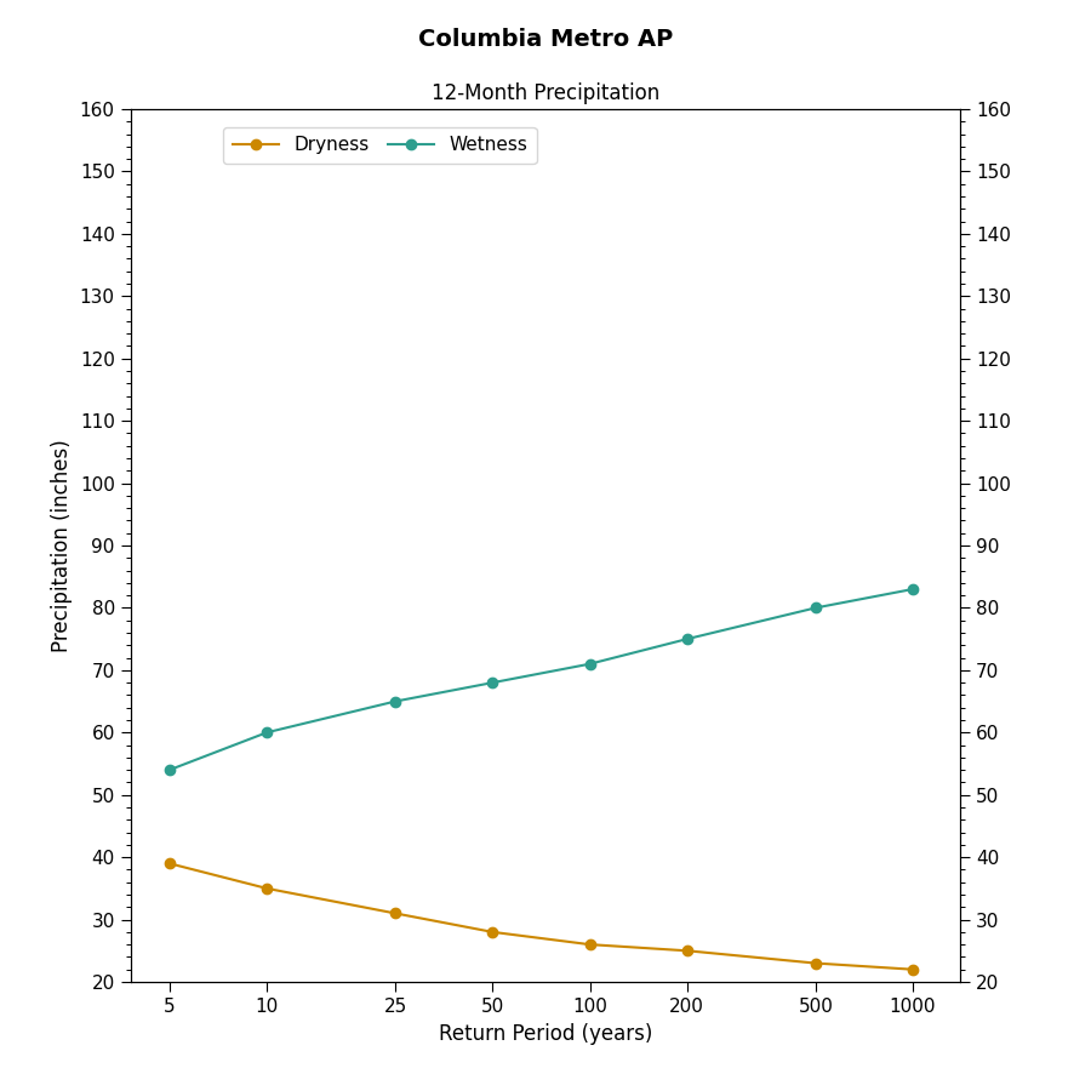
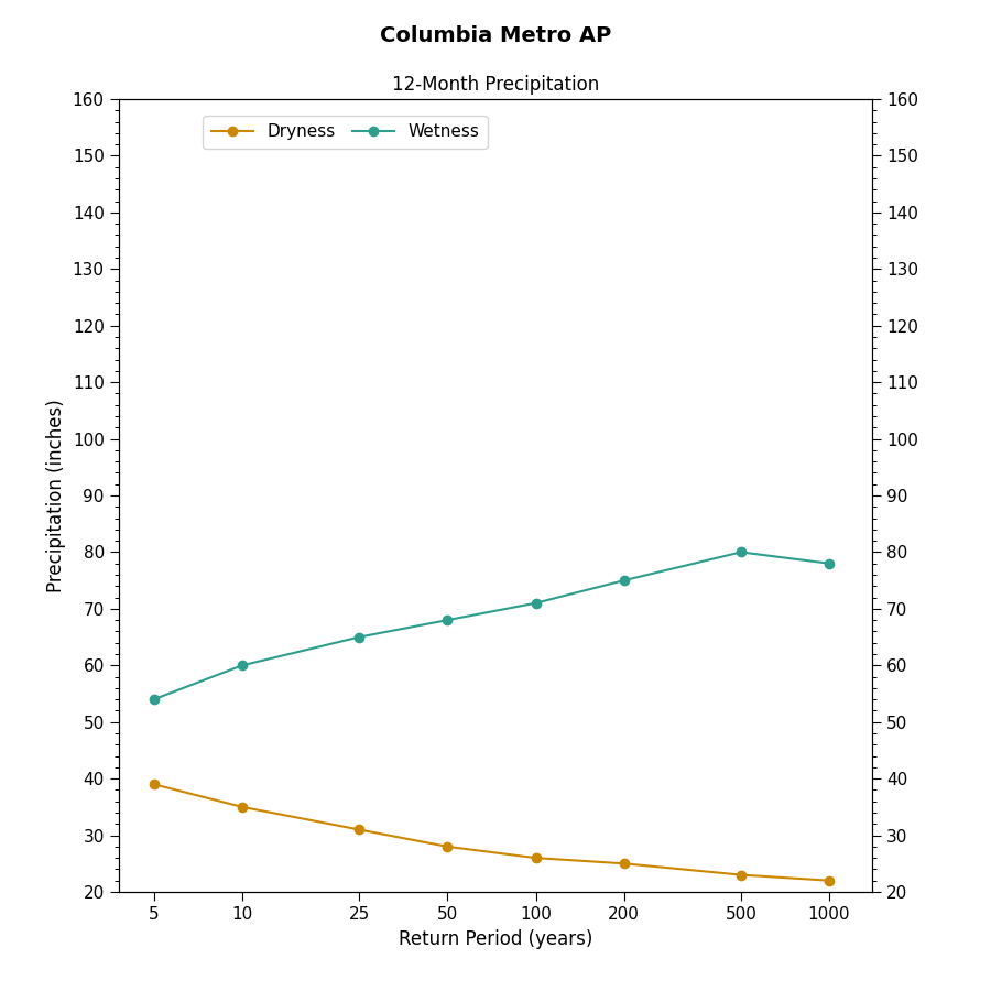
Wetness/1000: 83 -> 78
